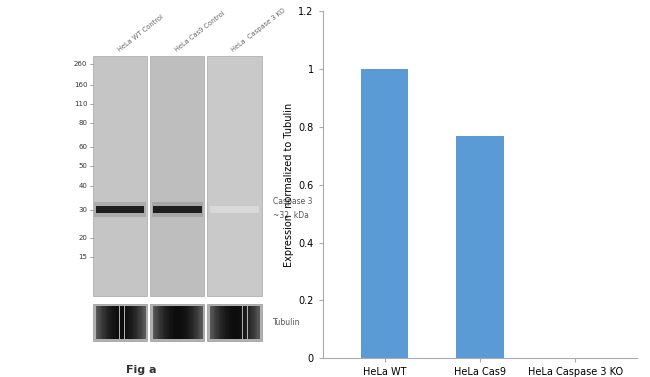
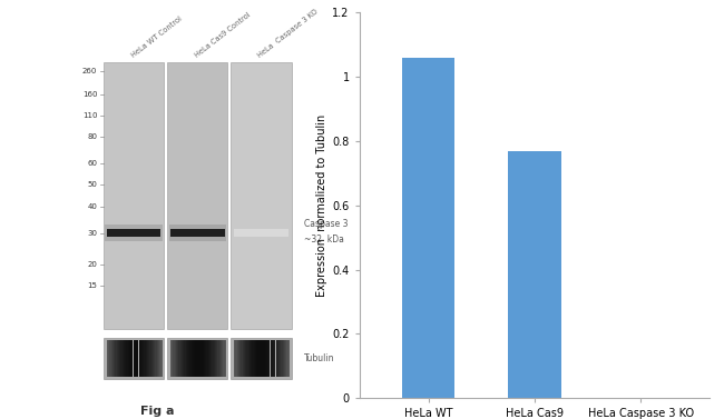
HeLa WT: 1.00 -> 1.06
